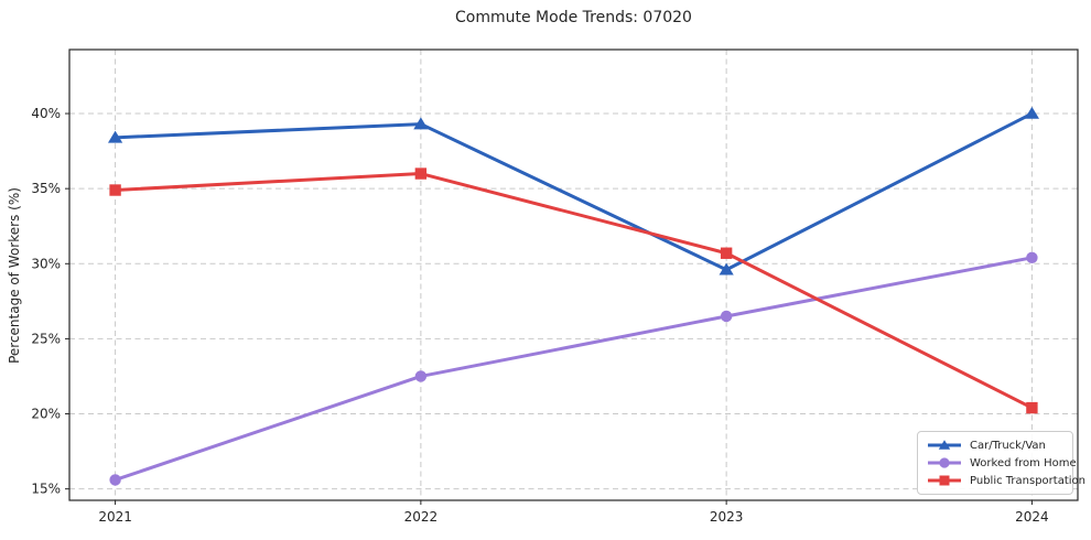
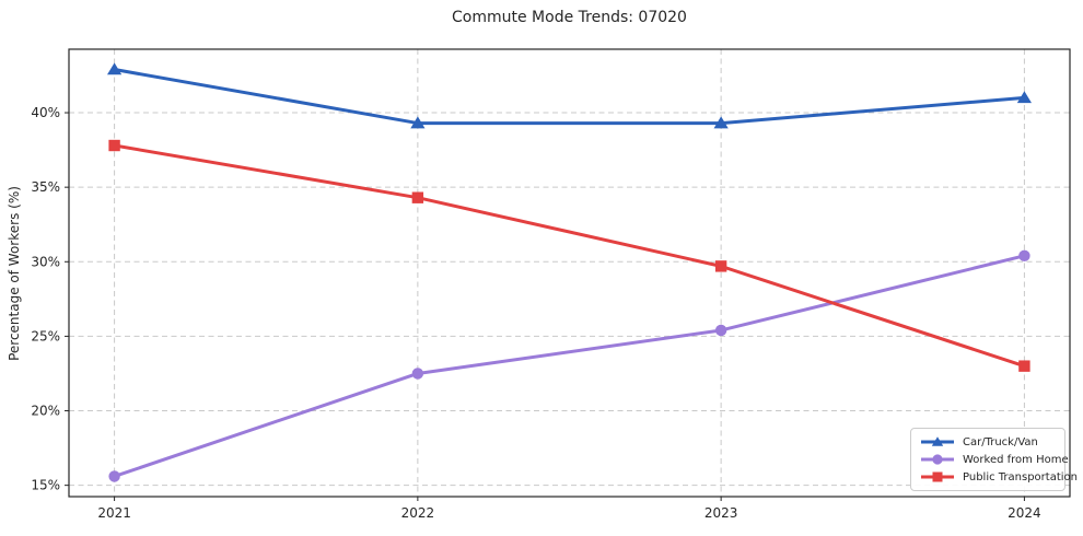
Car/Truck/Van/2021: 38.4% -> 42.9%
Public Transportation/2021: 34.9% -> 37.8%
Public Transportation/2022: 36.0% -> 34.3%
Car/Truck/Van/2023: 29.6% -> 39.3%
Worked from Home/2023: 26.5% -> 25.4%
Public Transportation/2023: 30.7% -> 29.7%
Car/Truck/Van/2024: 40.0% -> 41.0%
Public Transportation/2024: 20.4% -> 23.0%
